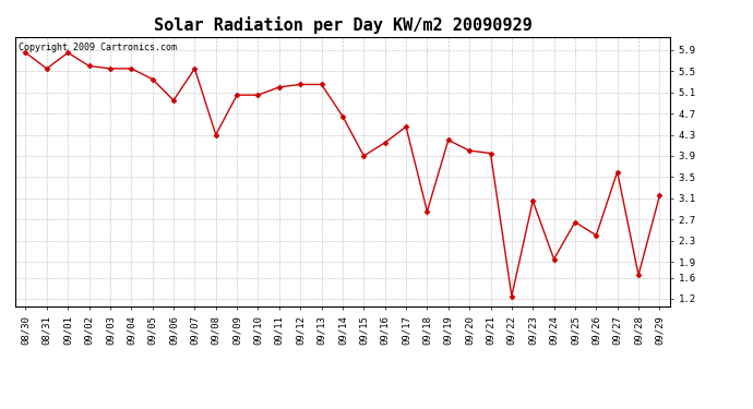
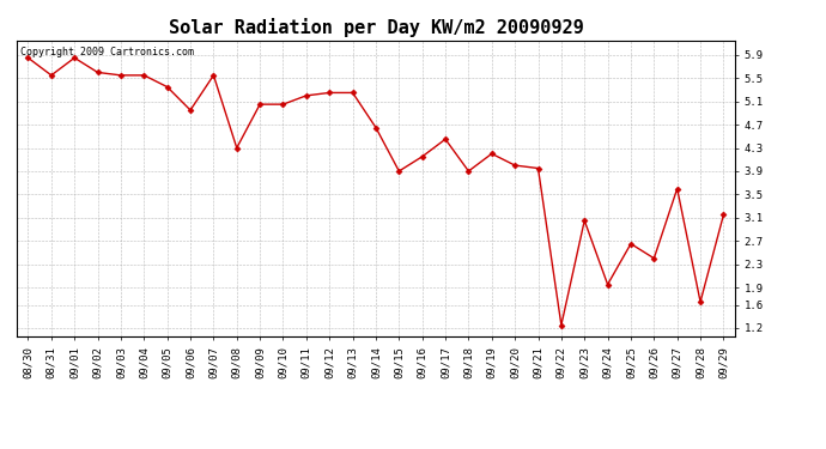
09/18: 2.85 -> 3.90
